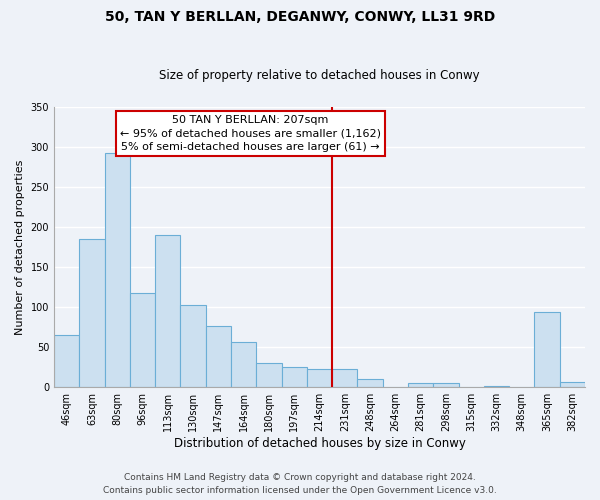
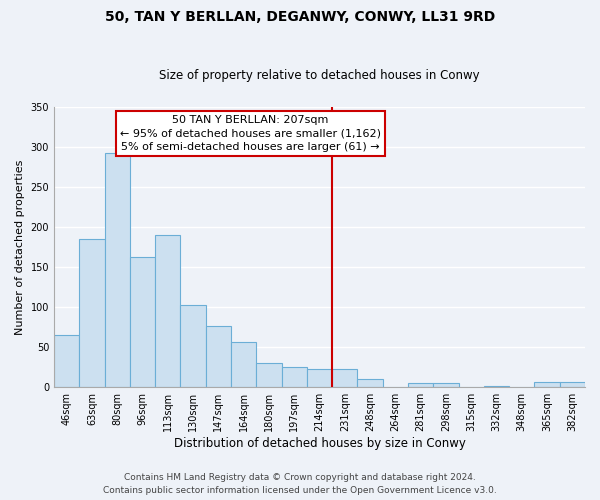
96sqm: 118 -> 163
365sqm: 94 -> 7
